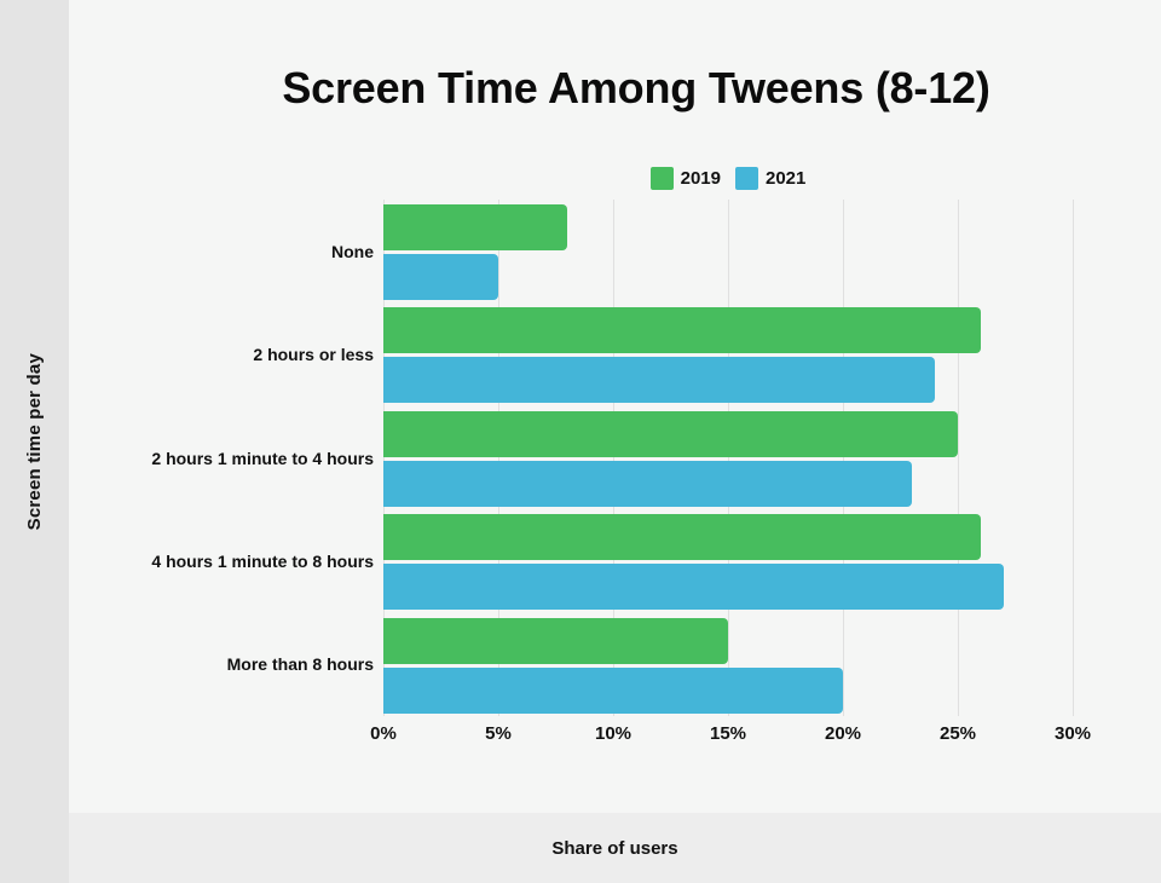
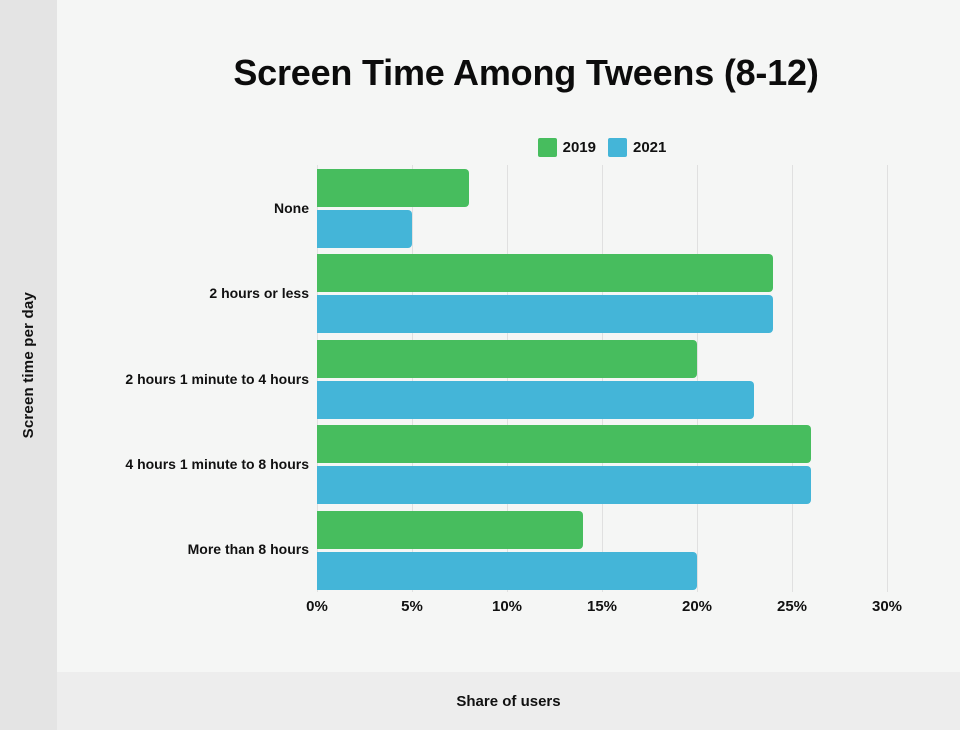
2019/2 hours or less: 26% -> 24%
2019/2 hours 1 minute to 4 hours: 25% -> 20%
2021/4 hours 1 minute to 8 hours: 27% -> 26%
2019/More than 8 hours: 15% -> 14%
